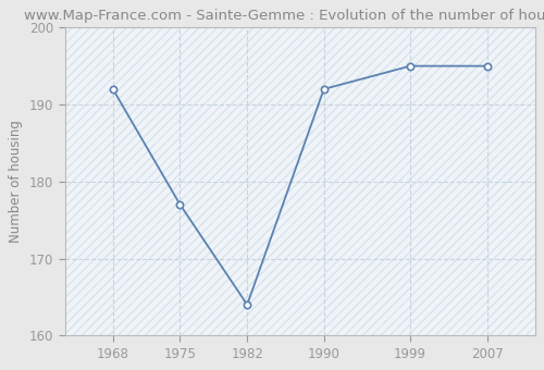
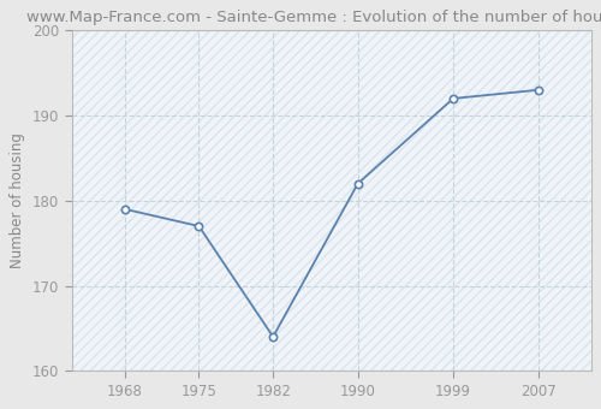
1968: 192 -> 179
1990: 192 -> 182
1999: 195 -> 192
2007: 195 -> 193
